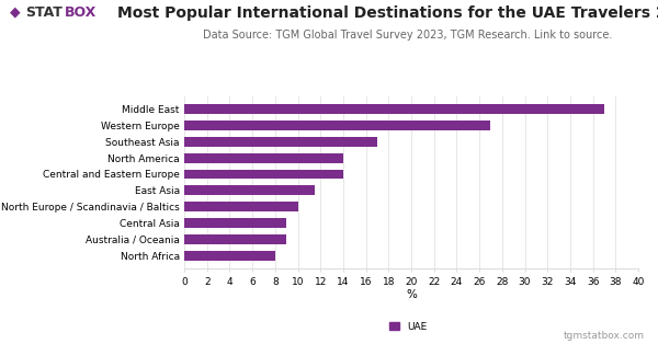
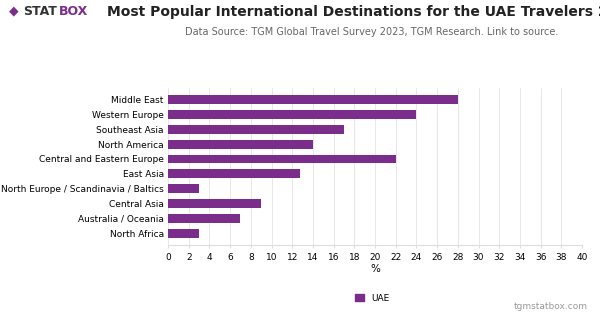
Middle East: 37.0 -> 28.0
Western Europe: 27.0 -> 24.0
Central and Eastern Europe: 14.0 -> 22.0
East Asia: 11.5 -> 12.8
North Europe / Scandinavia / Baltics: 10.0 -> 3.0
Australia / Oceania: 9.0 -> 7.0
North Africa: 8.0 -> 3.0
